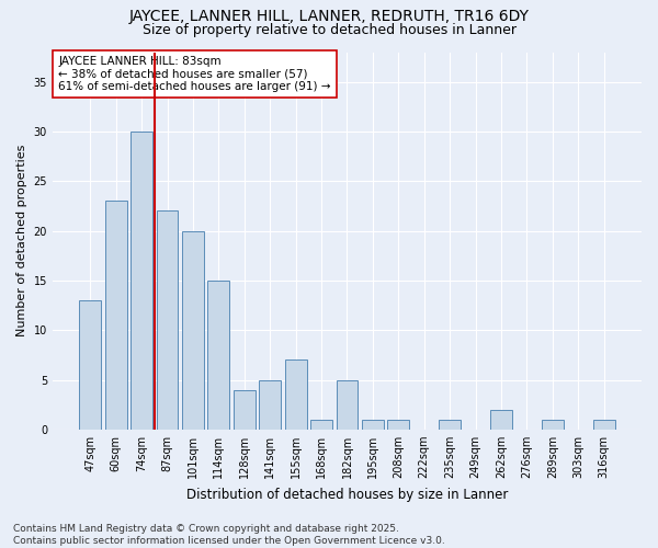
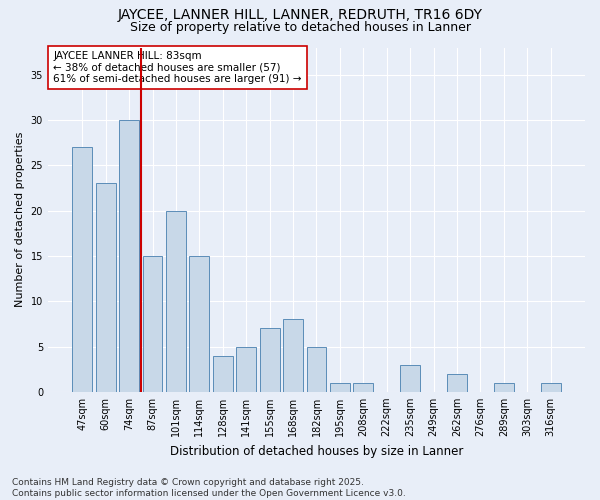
47sqm: 13 -> 27
87sqm: 22 -> 15
168sqm: 1 -> 8
235sqm: 1 -> 3
